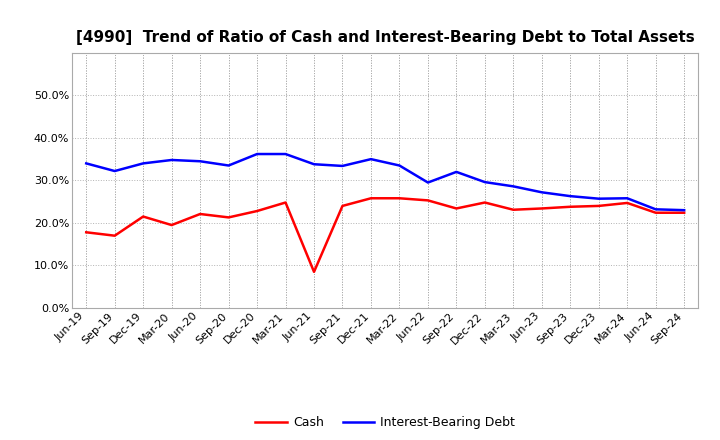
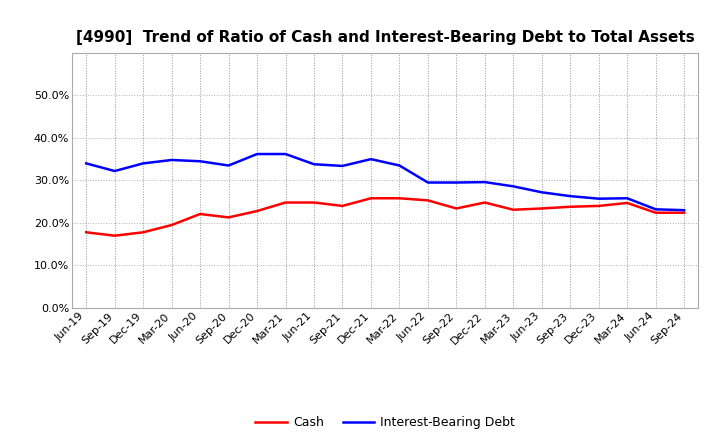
Cash/Dec-19: 21.5% -> 17.8%
Cash/Jun-21: 8.5% -> 24.8%
Interest-Bearing Debt/Sep-22: 32.0% -> 29.5%
